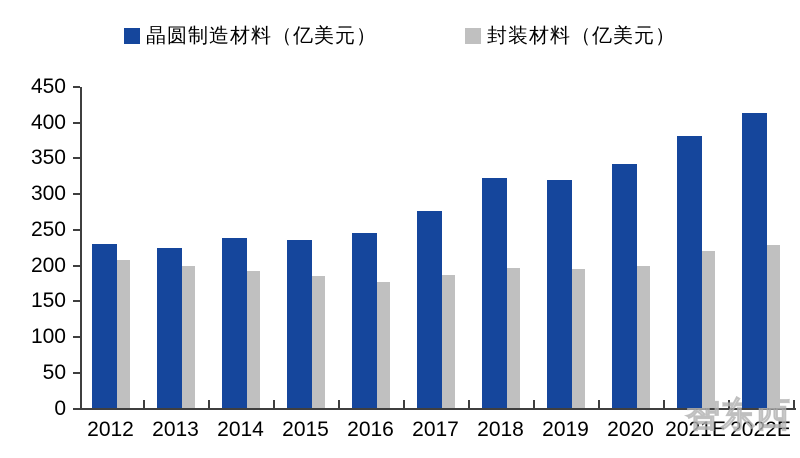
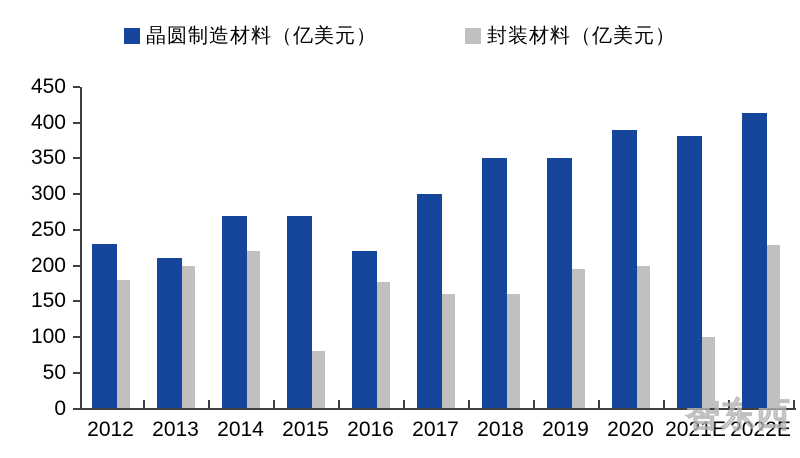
封装材料（亿美元）/2012: 210 -> 180
晶圆制造材料（亿美元）/2013: 220 -> 210
晶圆制造材料（亿美元）/2014: 240 -> 270
封装材料（亿美元）/2014: 190 -> 220
晶圆制造材料（亿美元）/2015: 240 -> 270
封装材料（亿美元）/2015: 180 -> 80
晶圆制造材料（亿美元）/2016: 240 -> 220
晶圆制造材料（亿美元）/2017: 280 -> 300
封装材料（亿美元）/2017: 190 -> 160
晶圆制造材料（亿美元）/2018: 320 -> 350
封装材料（亿美元）/2018: 200 -> 160
晶圆制造材料（亿美元）/2019: 320 -> 350
晶圆制造材料（亿美元）/2020: 340 -> 390
封装材料（亿美元）/2021E: 220 -> 100
